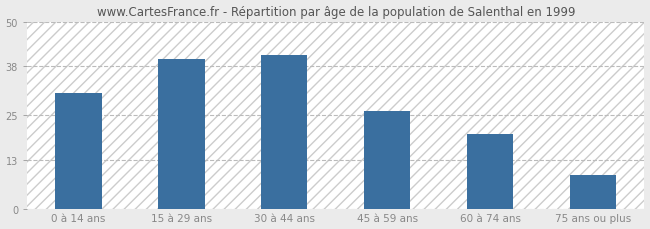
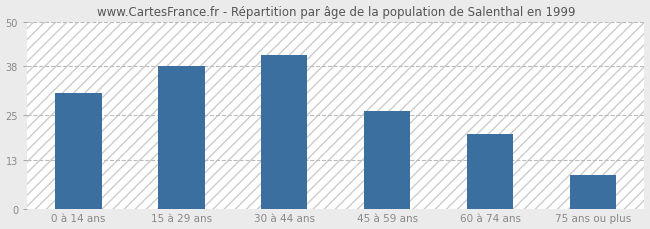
15 à 29 ans: 40 -> 38
